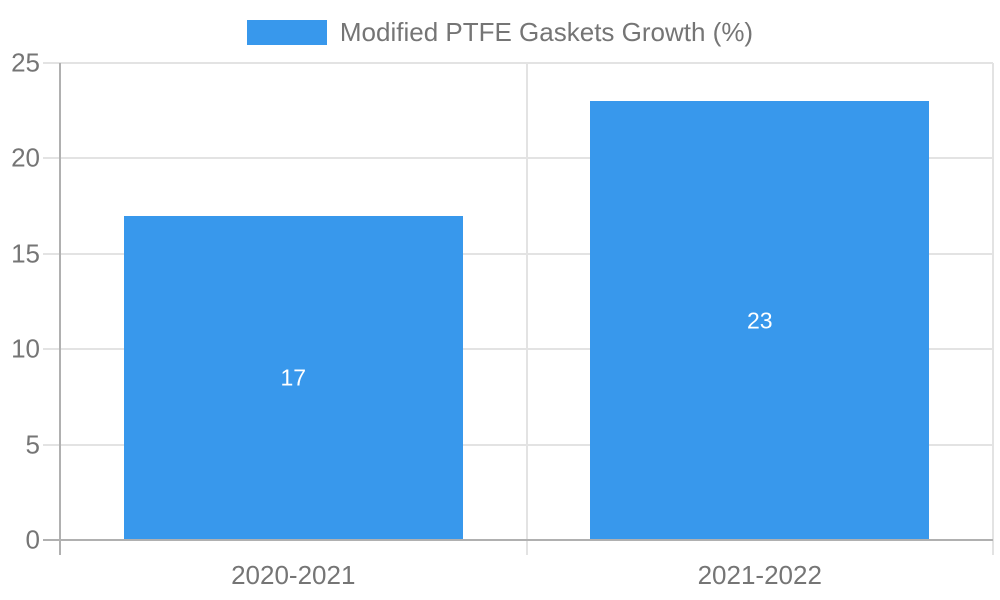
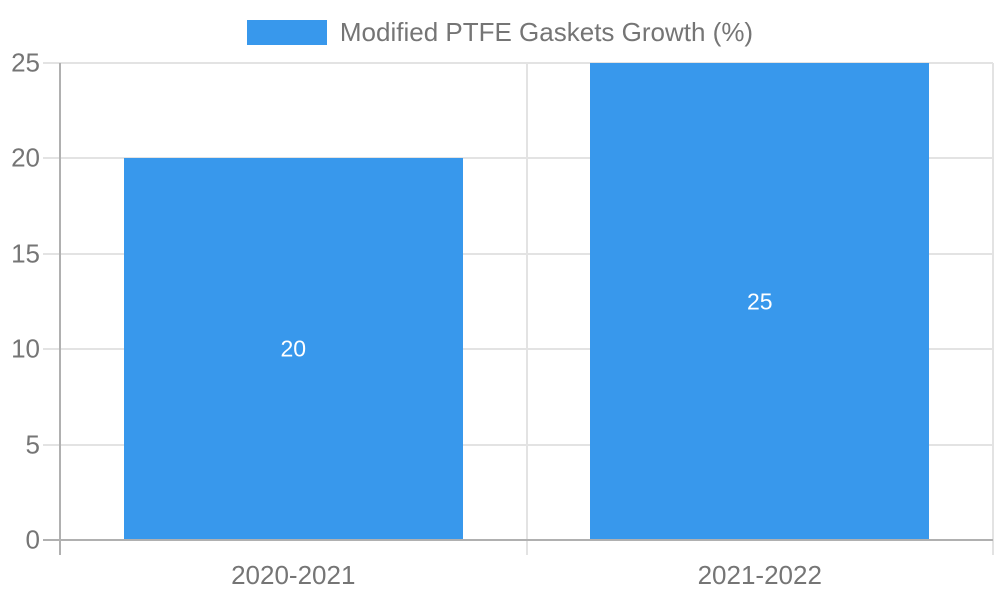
2020-2021: 17 -> 20
2021-2022: 23 -> 25
